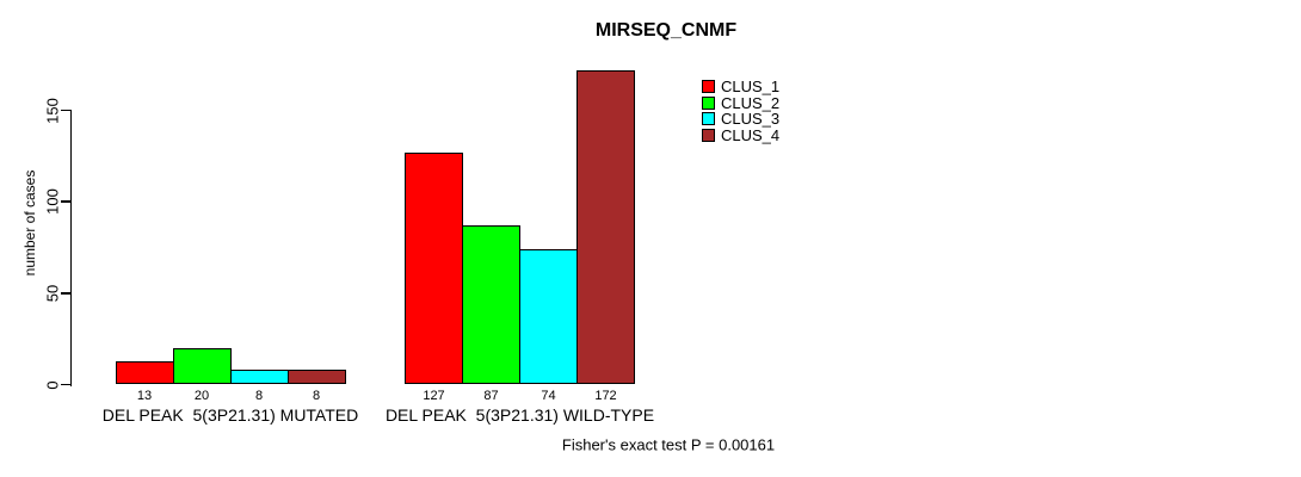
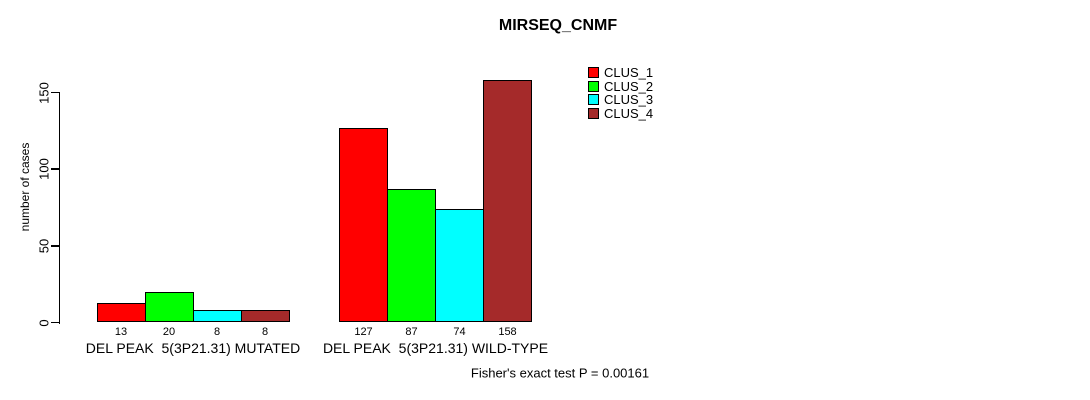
CLUS_4/DEL PEAK 5(3P21.31) WILD-TYPE: 172 -> 158
